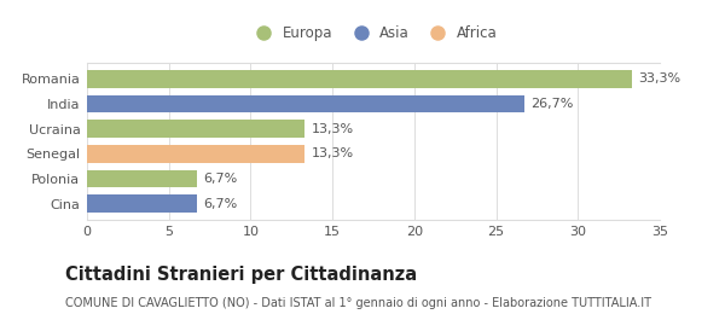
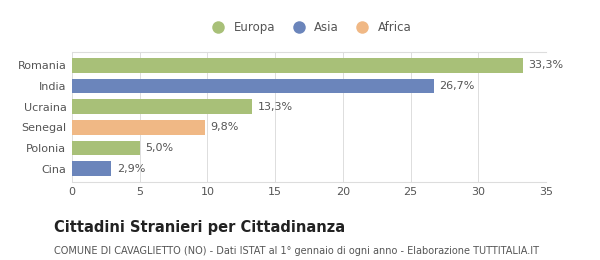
Senegal: 13,3% -> 9,8%
Polonia: 6,7% -> 5,0%
Cina: 6,7% -> 2,9%
